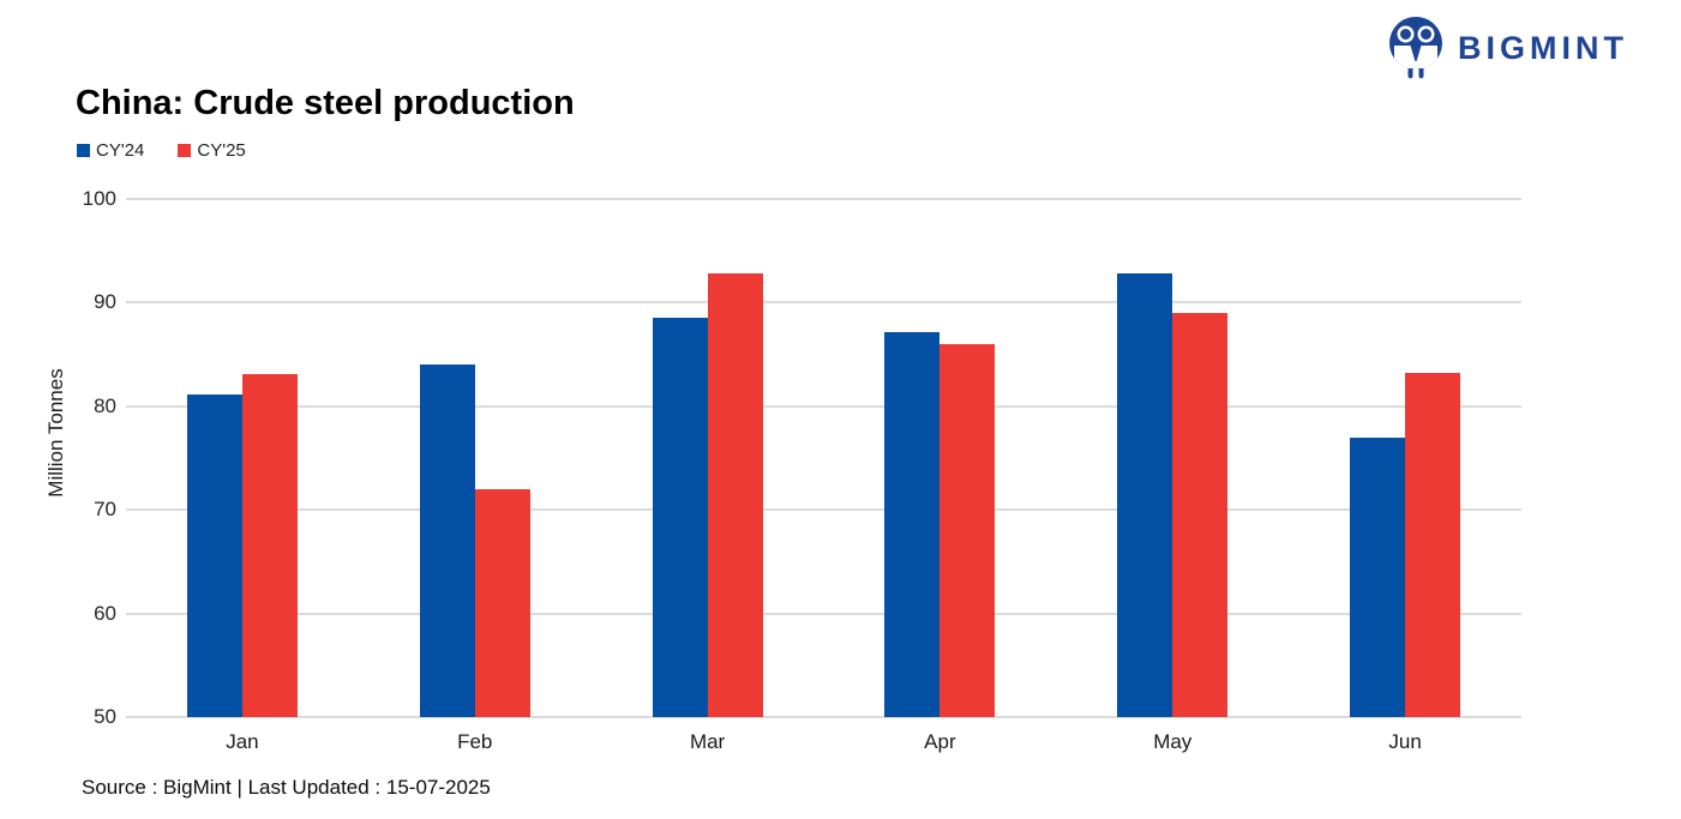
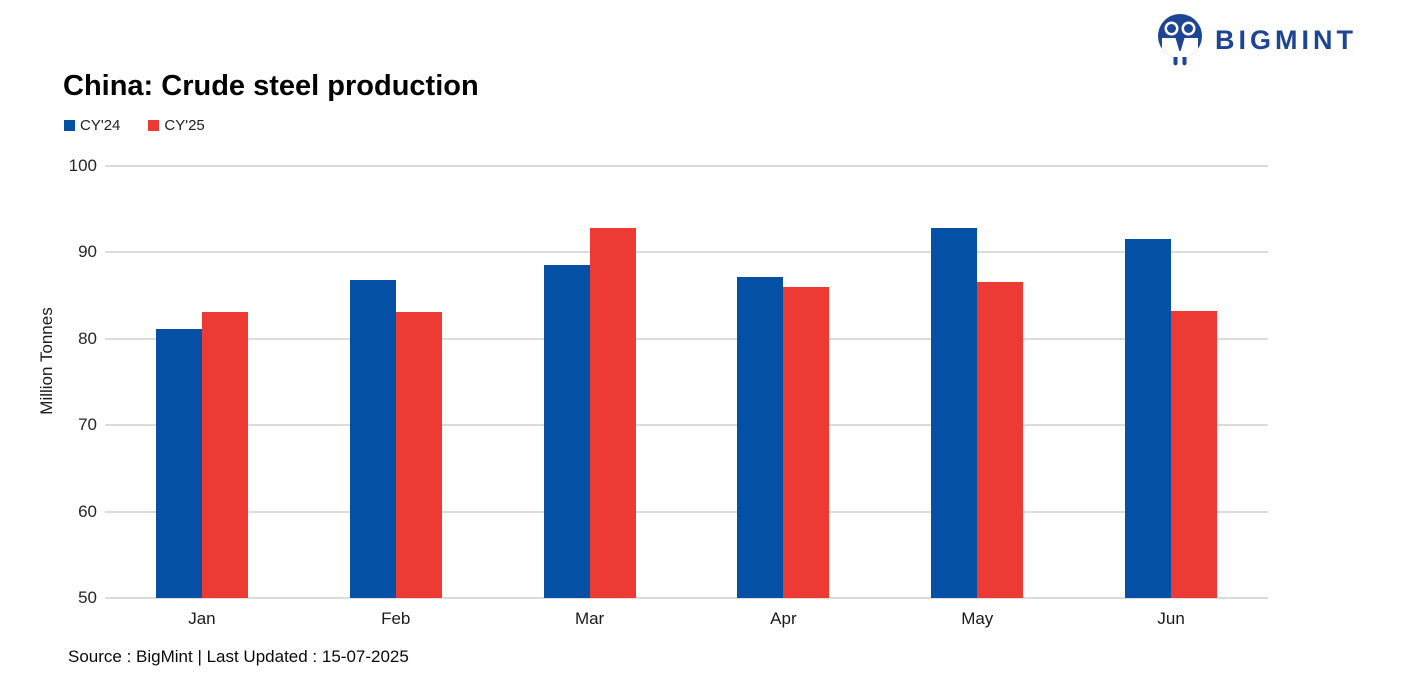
CY'24/Feb: 84 -> 87
CY'25/Feb: 72 -> 83
CY'25/May: 89 -> 87
CY'24/Jun: 77 -> 92
